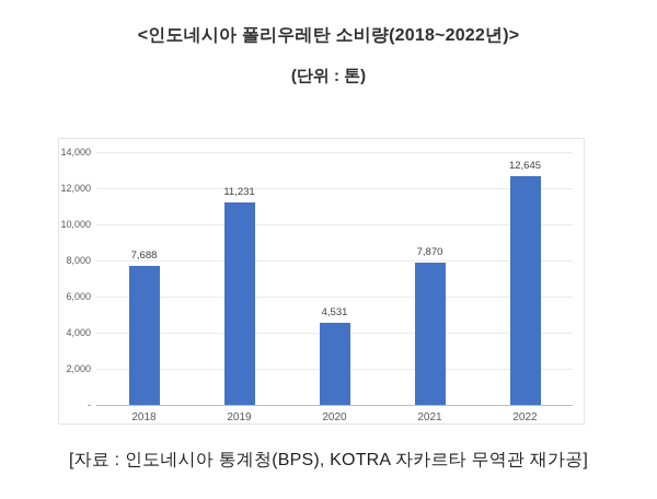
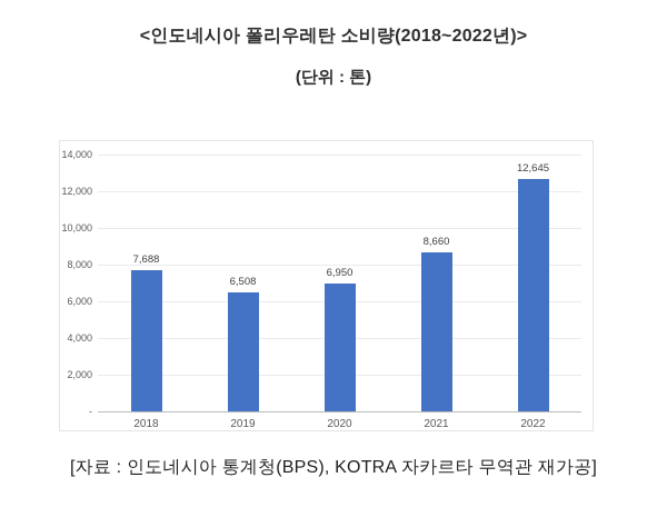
2019: 11,231 -> 6,508
2020: 4,531 -> 6,950
2021: 7,870 -> 8,660
